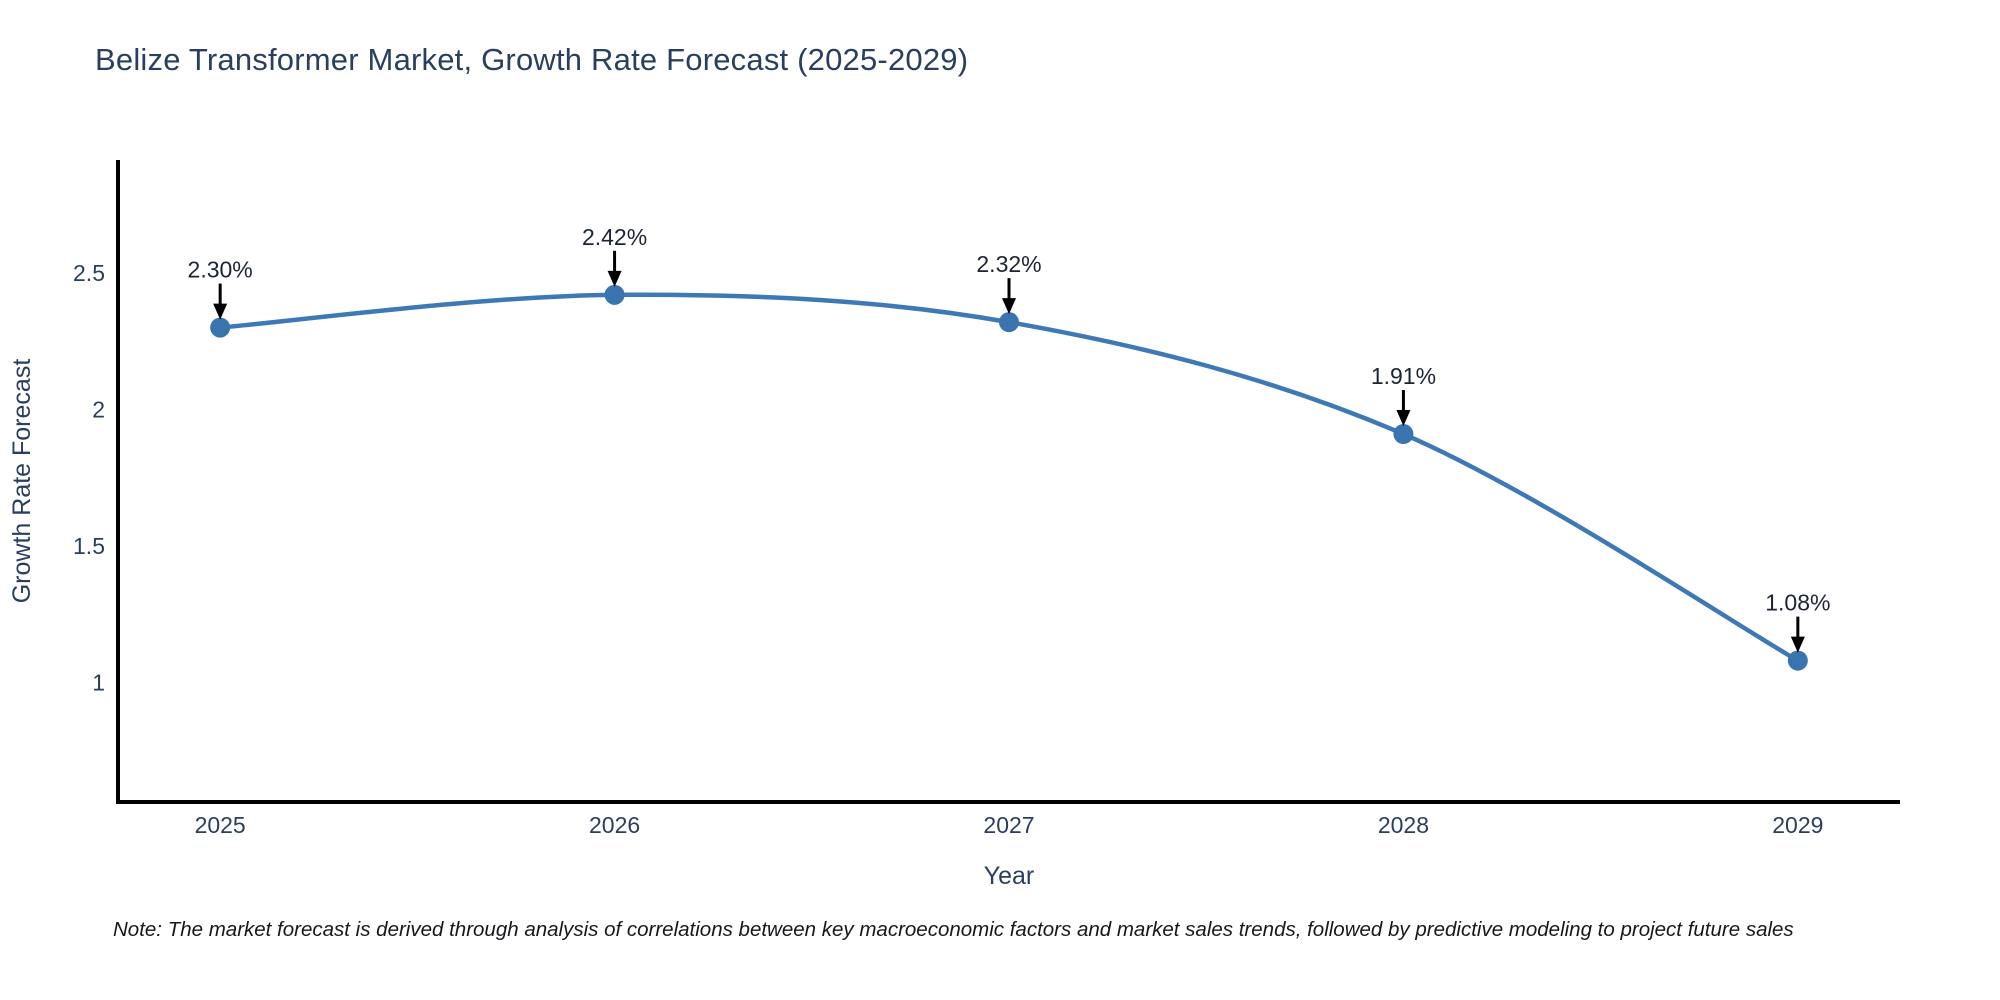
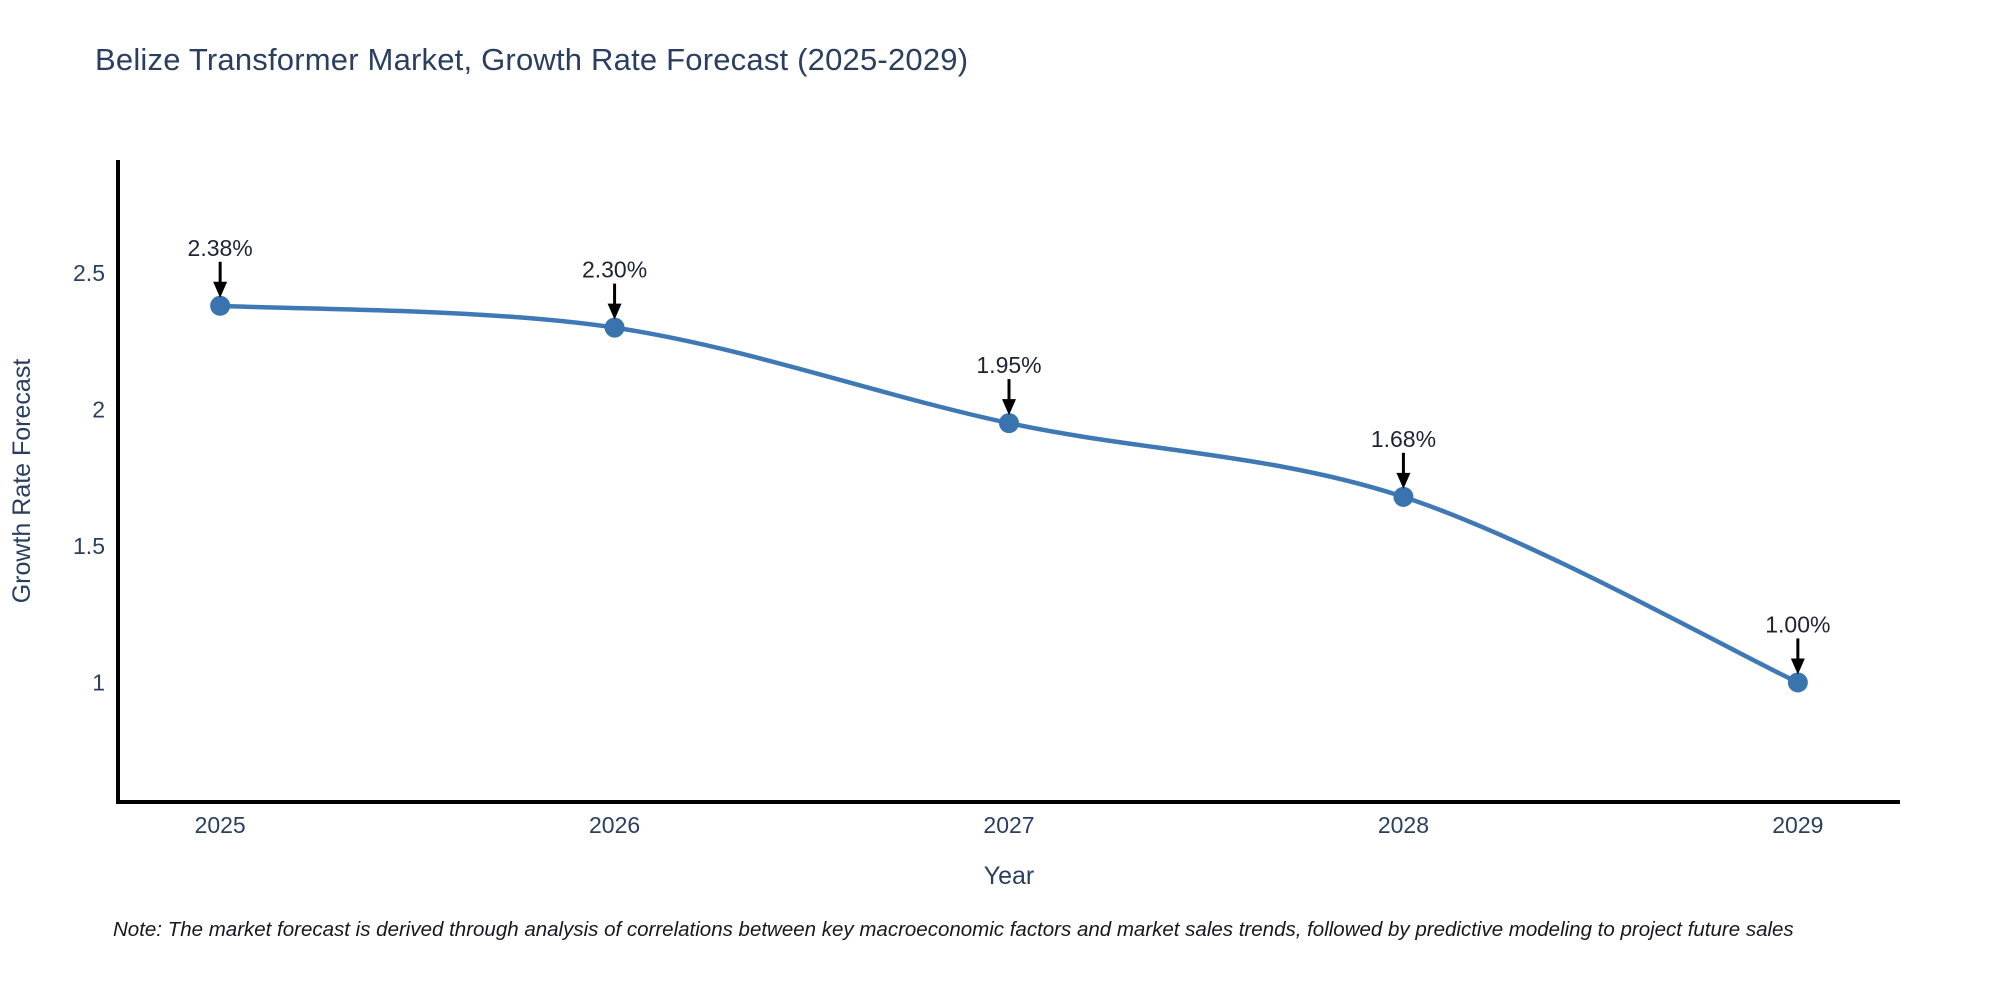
2025: 2.30% -> 2.38%
2026: 2.42% -> 2.30%
2027: 2.32% -> 1.95%
2028: 1.91% -> 1.68%
2029: 1.08% -> 1.00%
